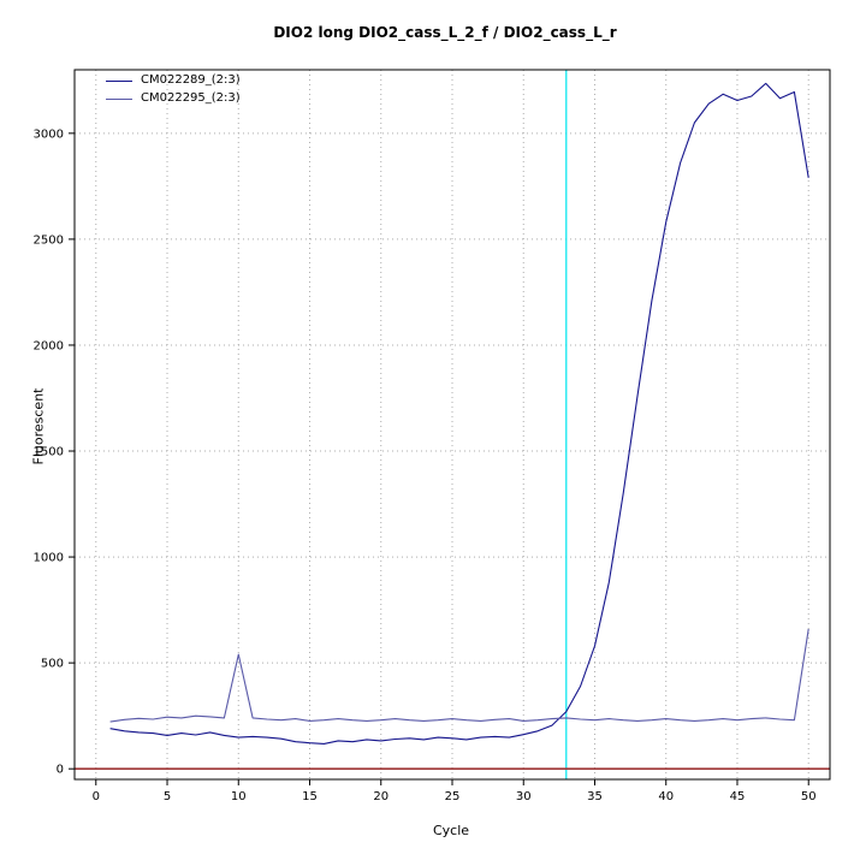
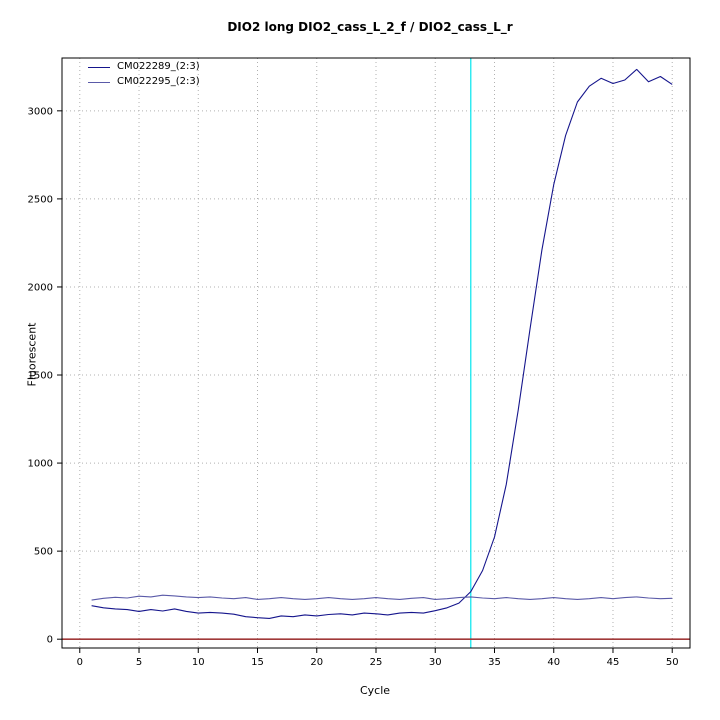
CM022295_(2:3)/10: 540 -> 240
CM022289_(2:3)/50: 2790 -> 3150
CM022295_(2:3)/50: 660 -> 230
